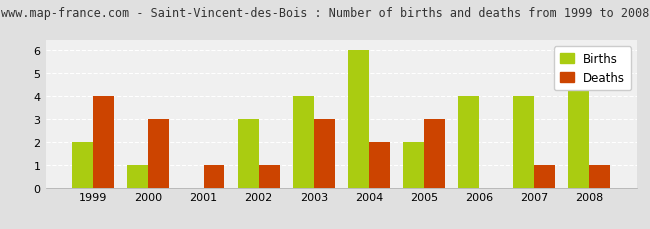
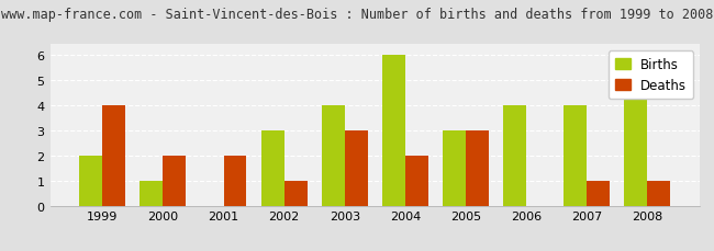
Deaths/2000: 3 -> 2
Deaths/2001: 1 -> 2
Births/2005: 2 -> 3
